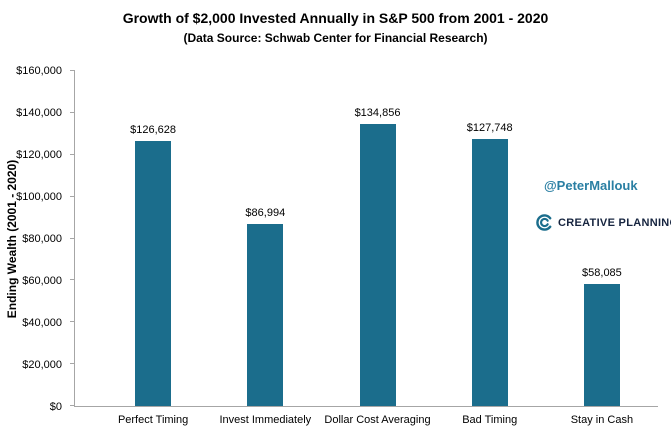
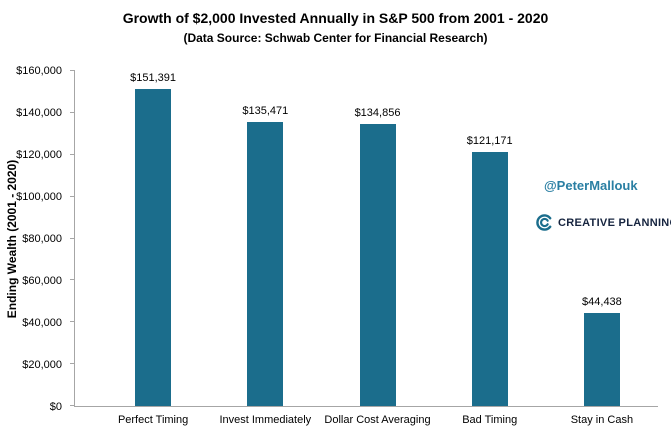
Perfect Timing: $126,628 -> $151,391
Invest Immediately: $86,994 -> $135,471
Bad Timing: $127,748 -> $121,171
Stay in Cash: $58,085 -> $44,438
